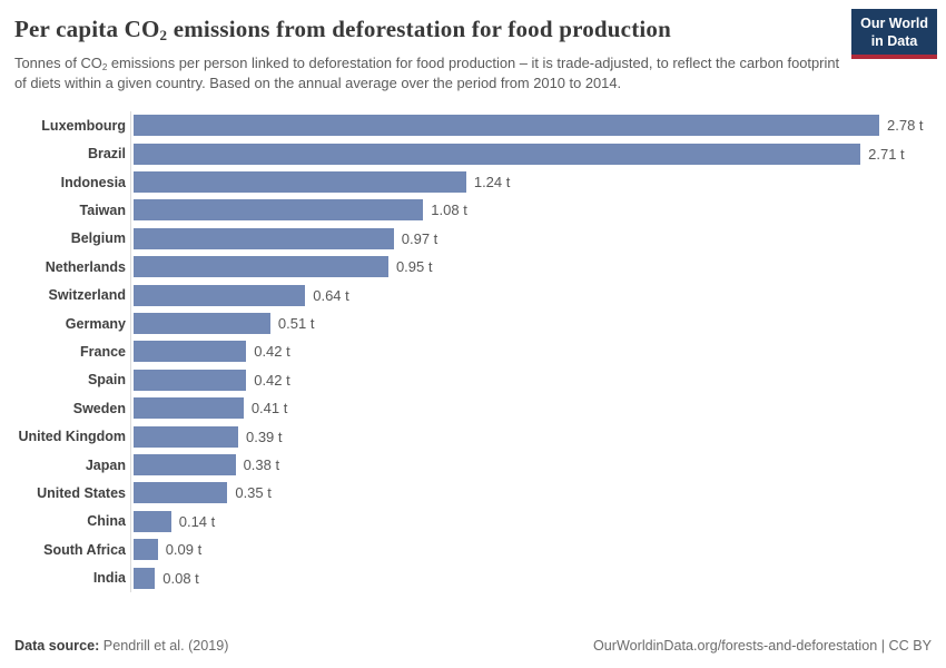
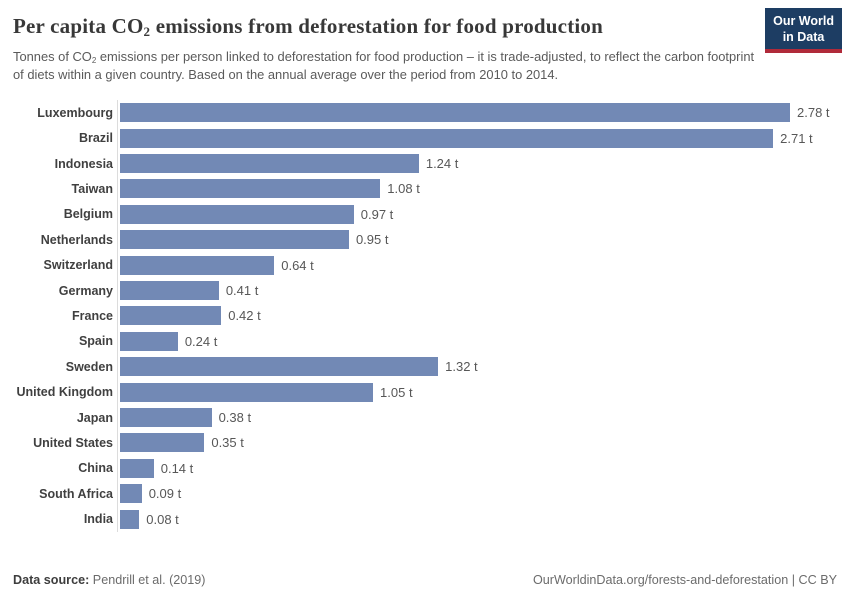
Germany: 0.51 -> 0.41
Spain: 0.42 -> 0.24
Sweden: 0.41 -> 1.32
United Kingdom: 0.39 -> 1.05
